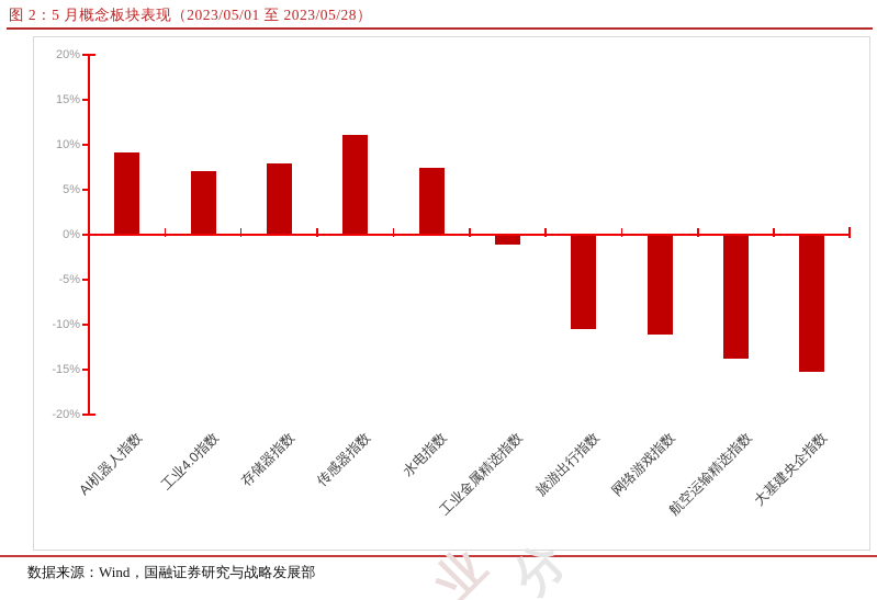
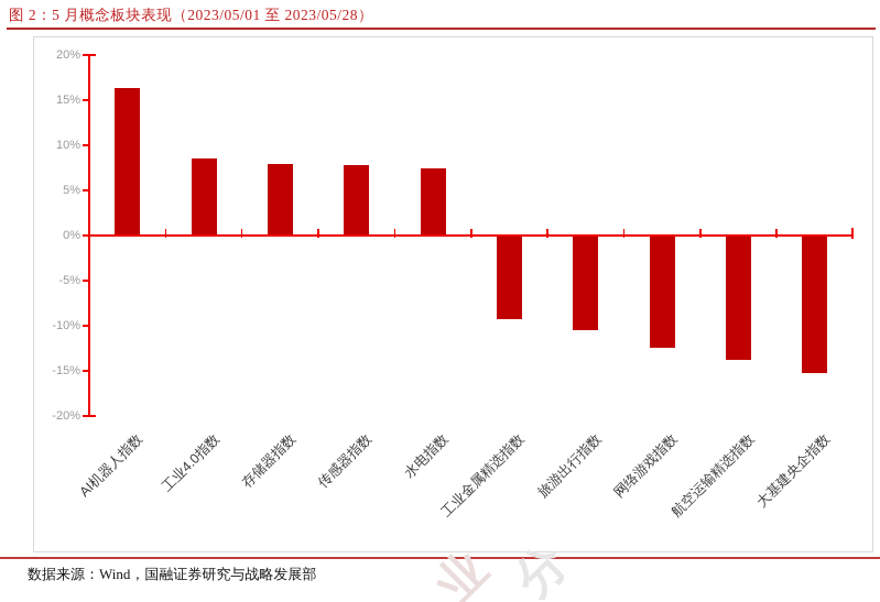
AI机器人指数: 9% -> 16%
工业4.0指数: 7% -> 8%
传感器指数: 11% -> 8%
工业金属精选指数: -1% -> -9%
网络游戏指数: -11% -> -12%
